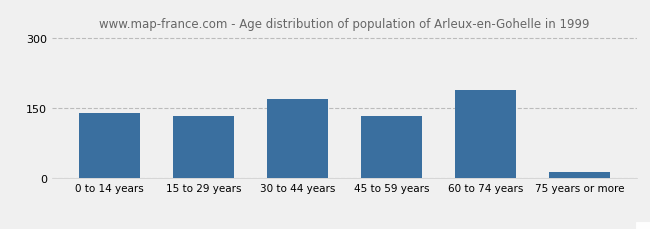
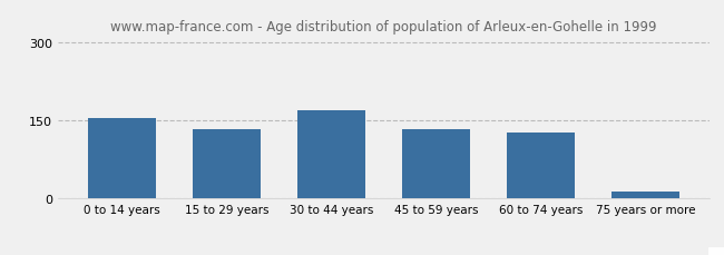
0 to 14 years: 140 -> 155
60 to 74 years: 190 -> 128
